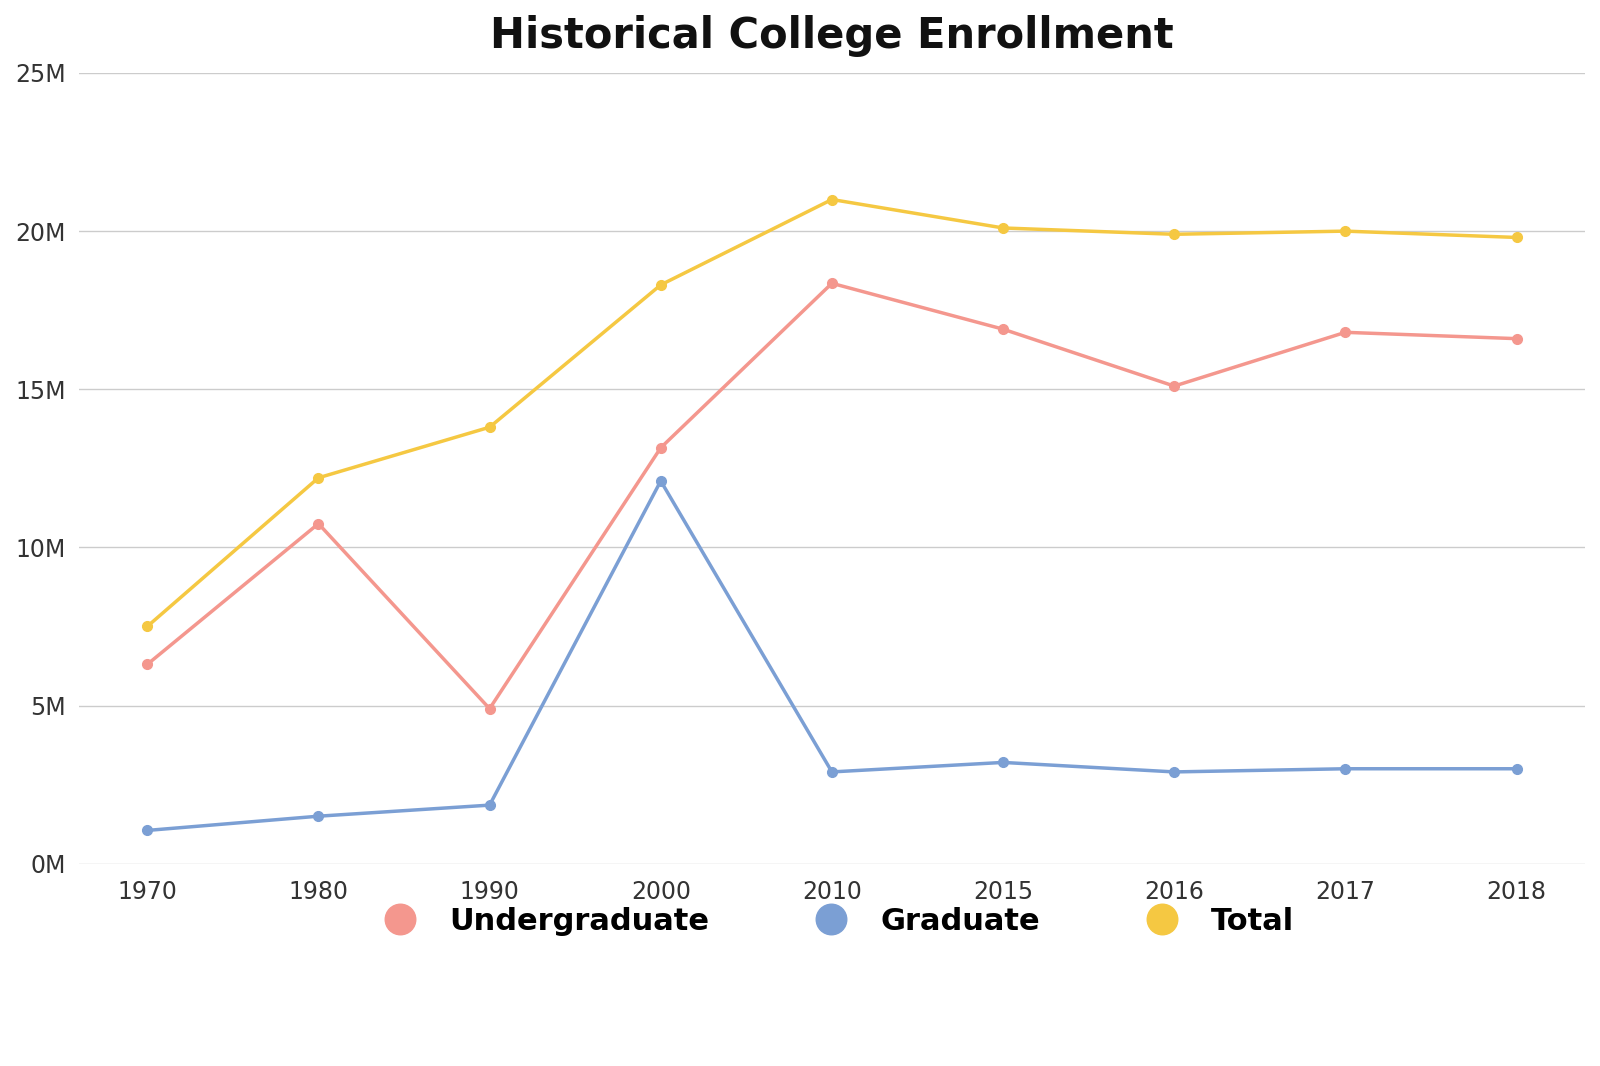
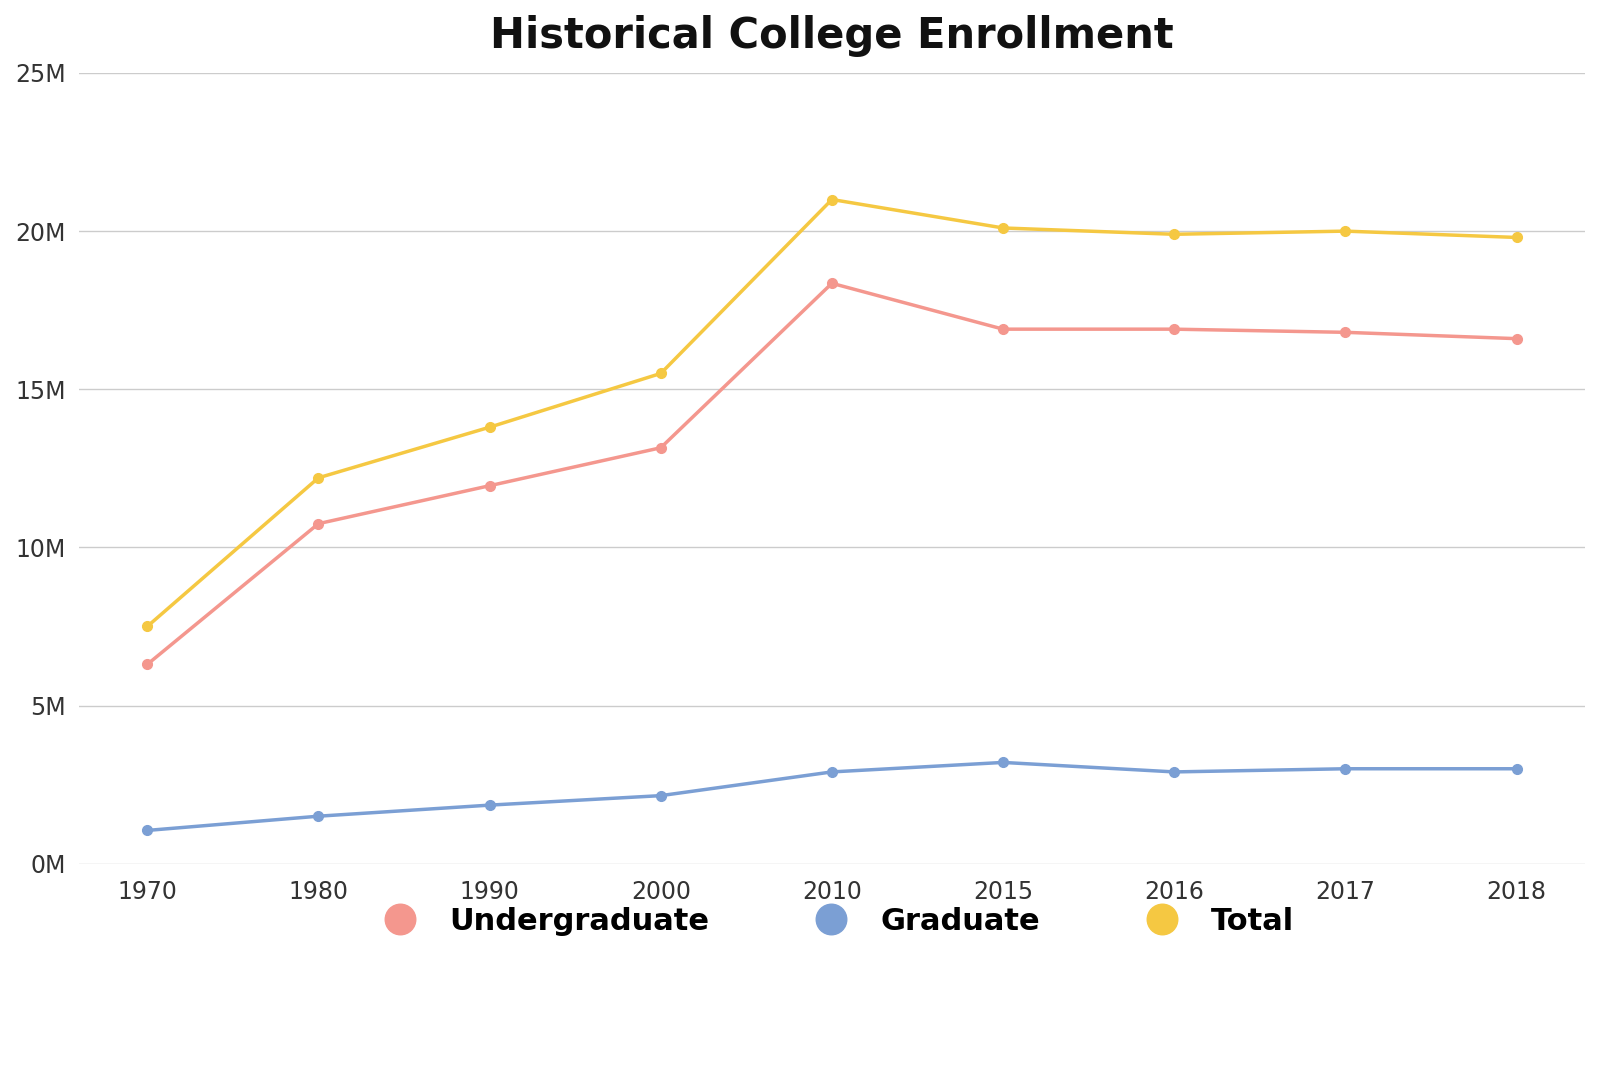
Undergraduate/1990: 4.90M -> 11.95M
Graduate/2000: 12.10M -> 2.15M
Total/2000: 18.3M -> 15.5M
Undergraduate/2016: 15.10M -> 16.90M
